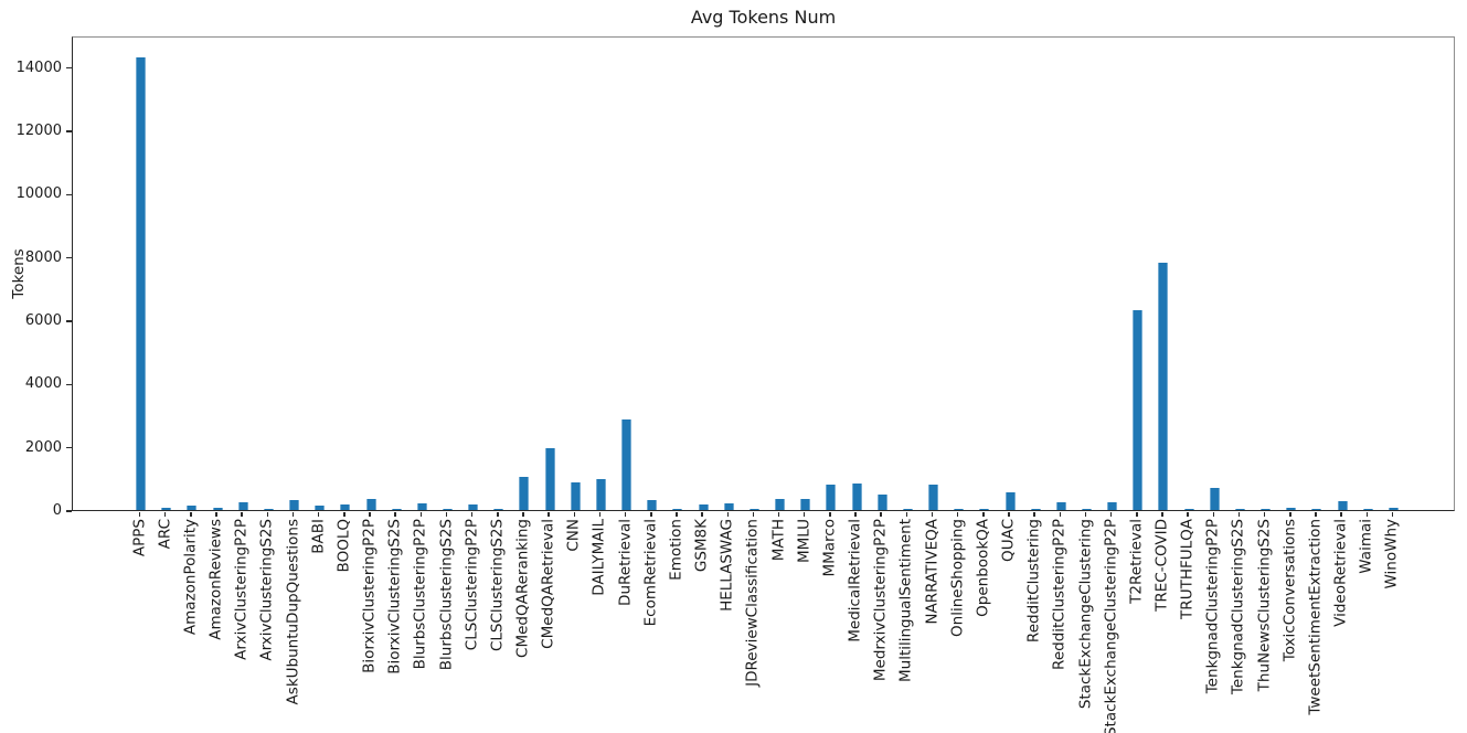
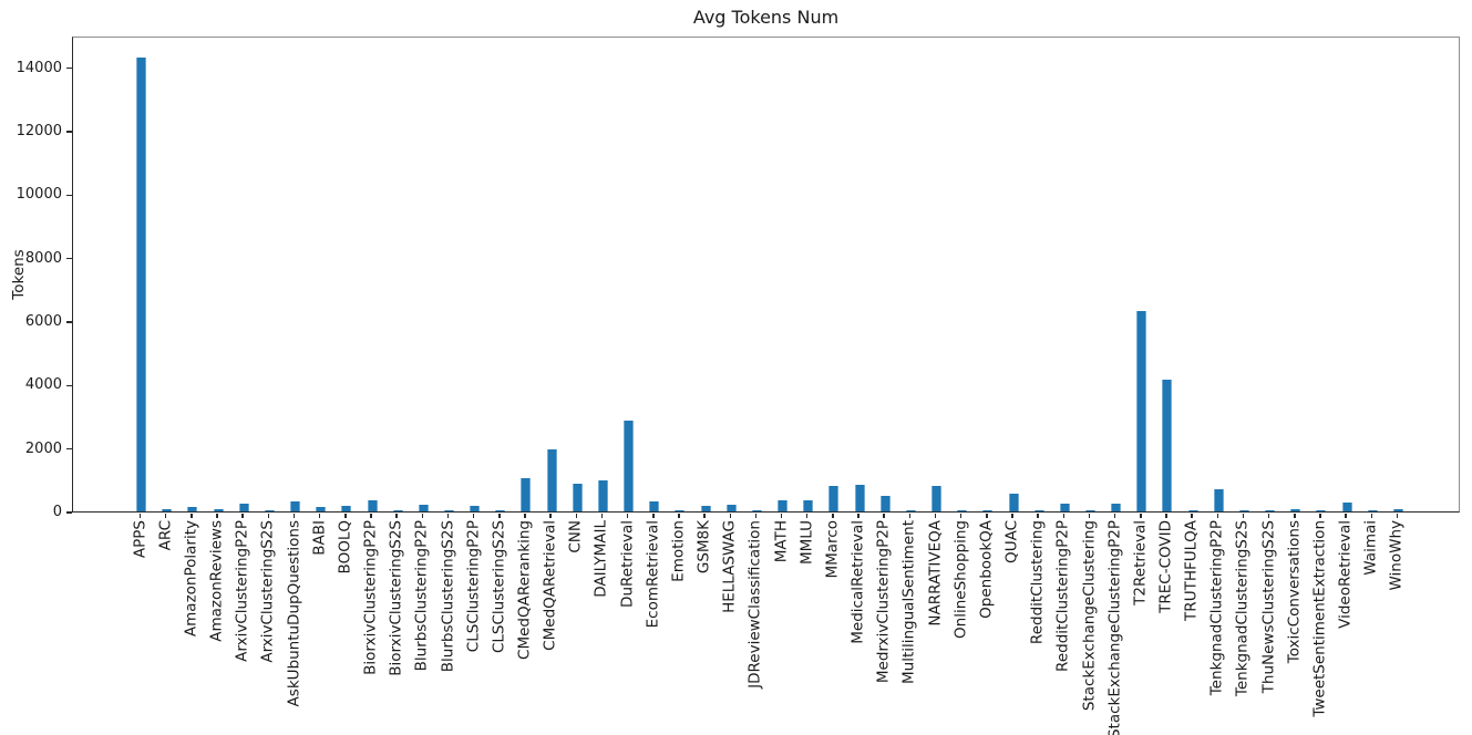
TREC-COVID: 7800 -> 4200
